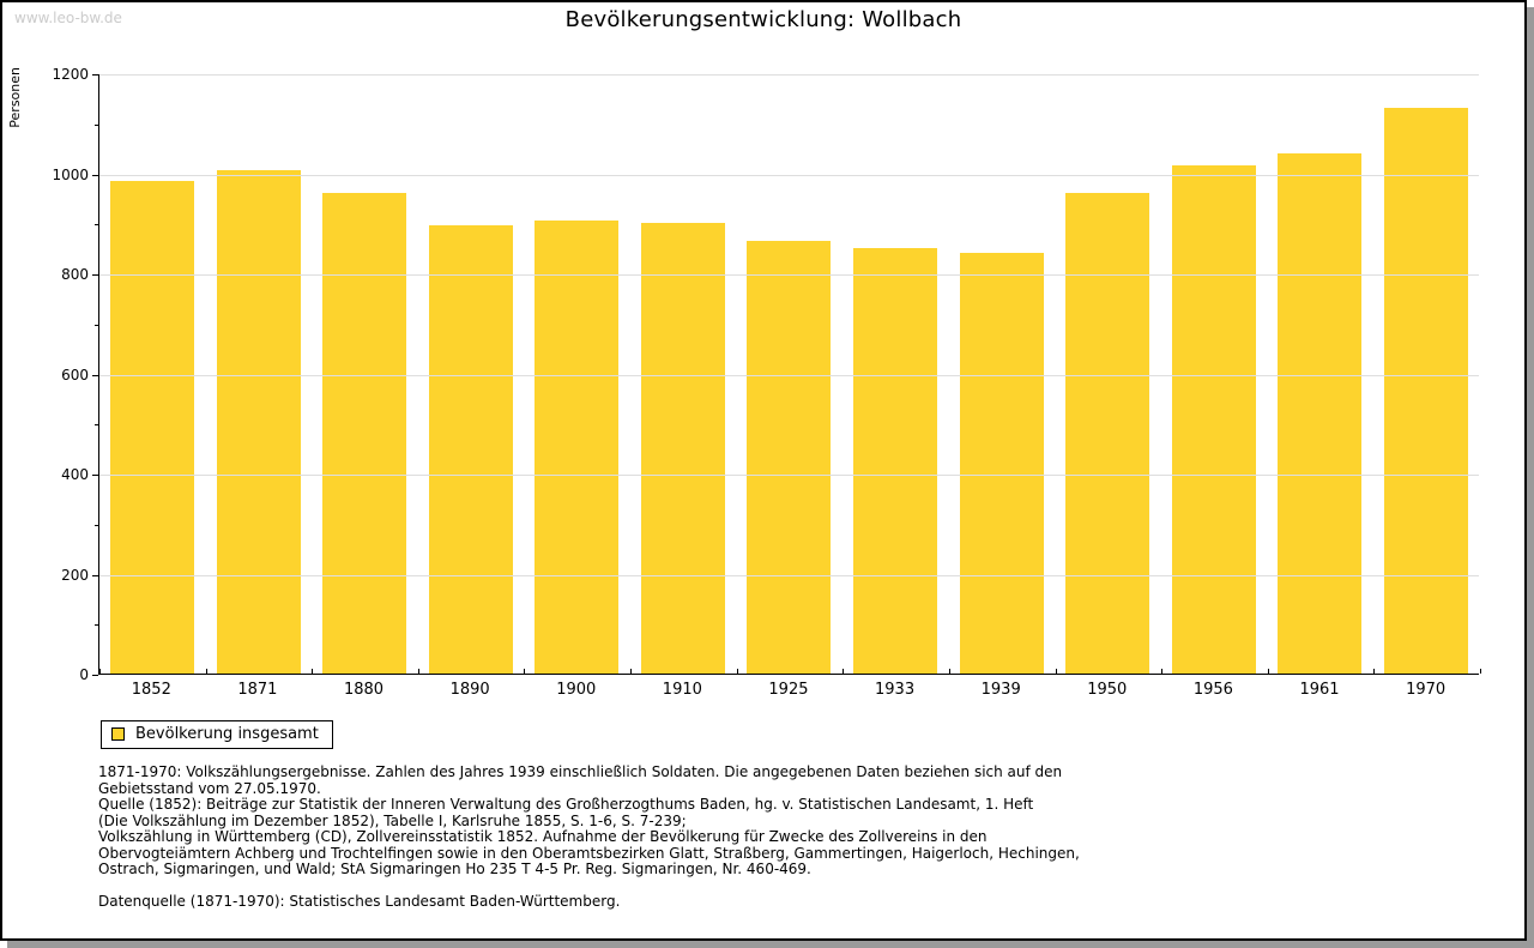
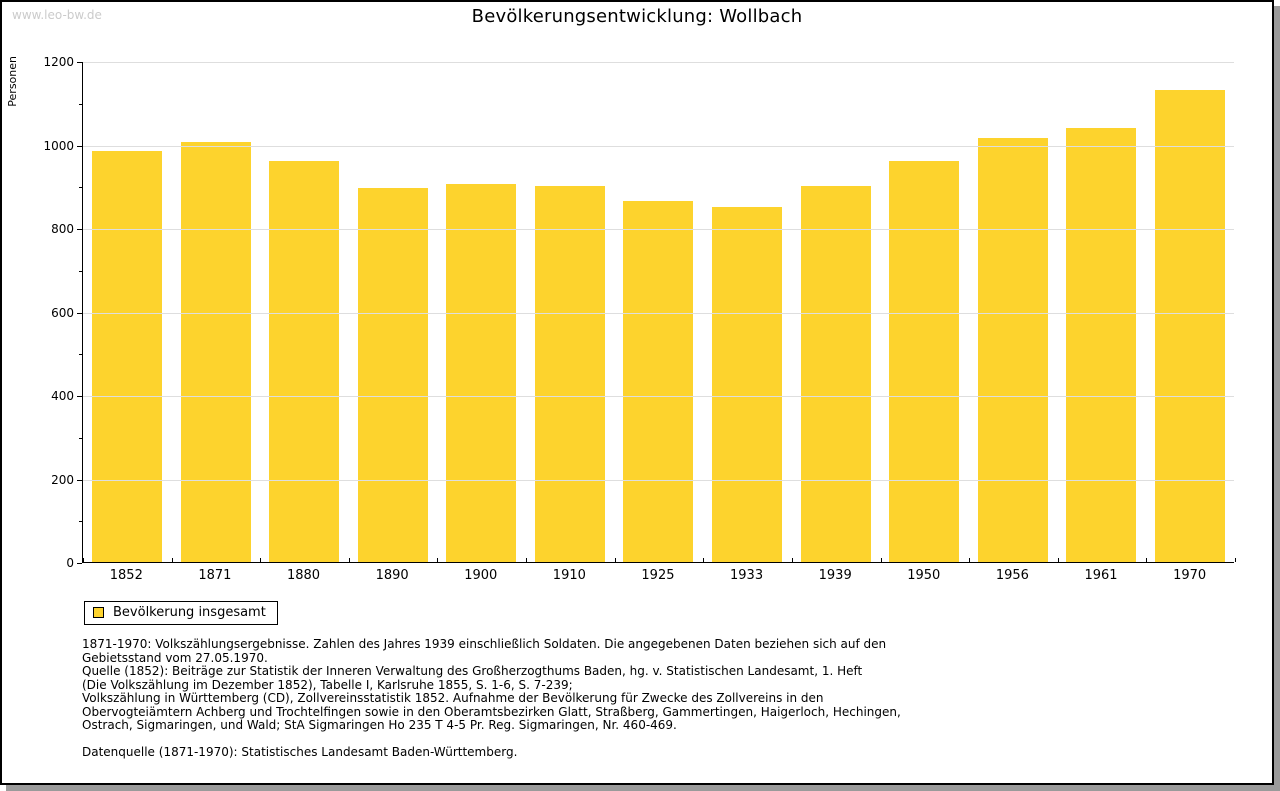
1939: 840 -> 900
